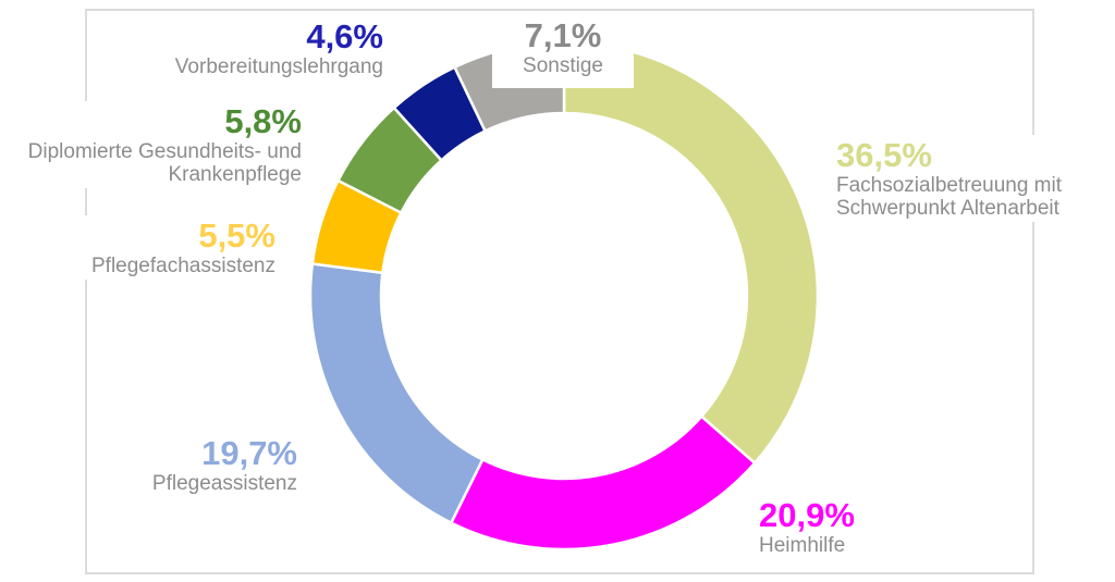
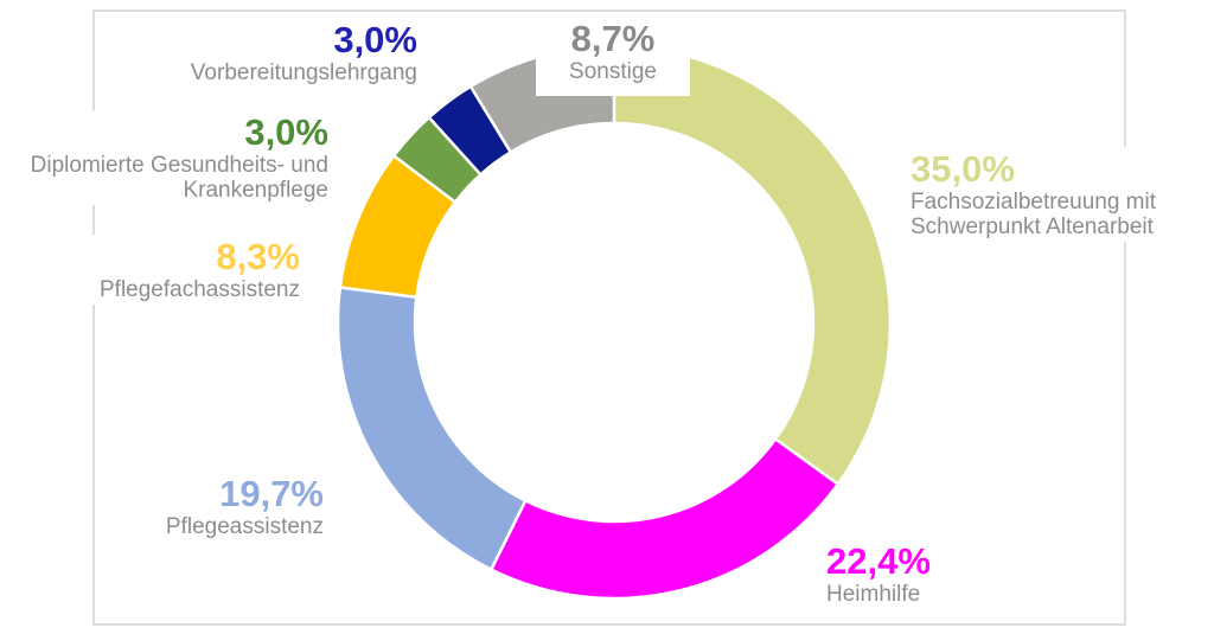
Fachsozialbetreuung mit Schwerpunkt Altenarbeit: 36,5% -> 35,0%
Heimhilfe: 20,9% -> 22,4%
Pflegefachassistenz: 5,5% -> 8,3%
Diplomierte Gesundheits- und Krankenpflege: 5,8% -> 3,0%
Vorbereitungslehrgang: 4,6% -> 3,0%
Sonstige: 7,1% -> 8,7%
